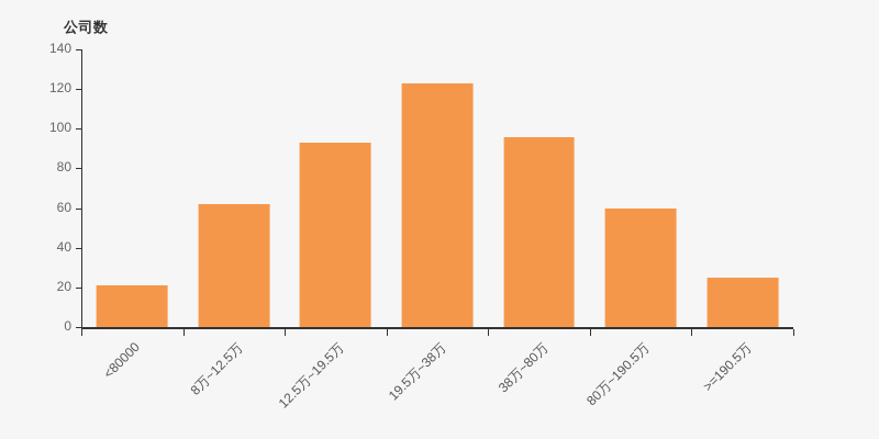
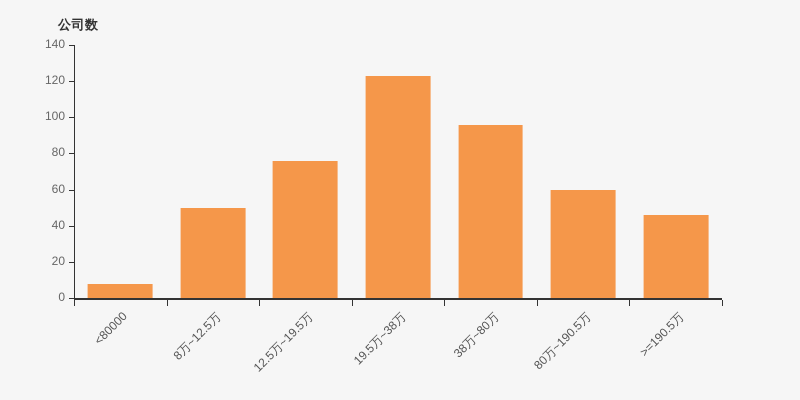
<80000: 21 -> 8
8万~12.5万: 62 -> 50
12.5万~19.5万: 93 -> 76
>=190.5万: 25 -> 46
